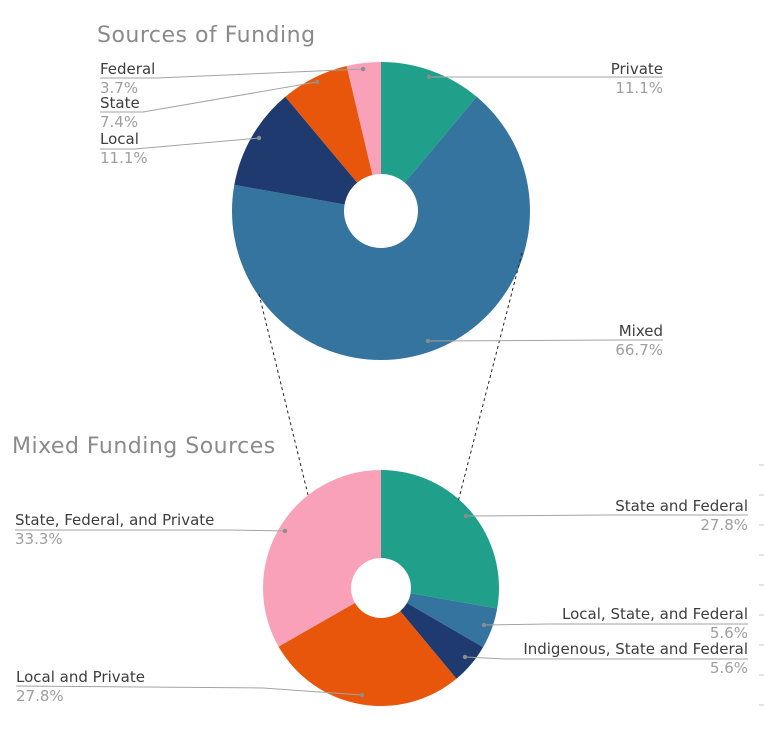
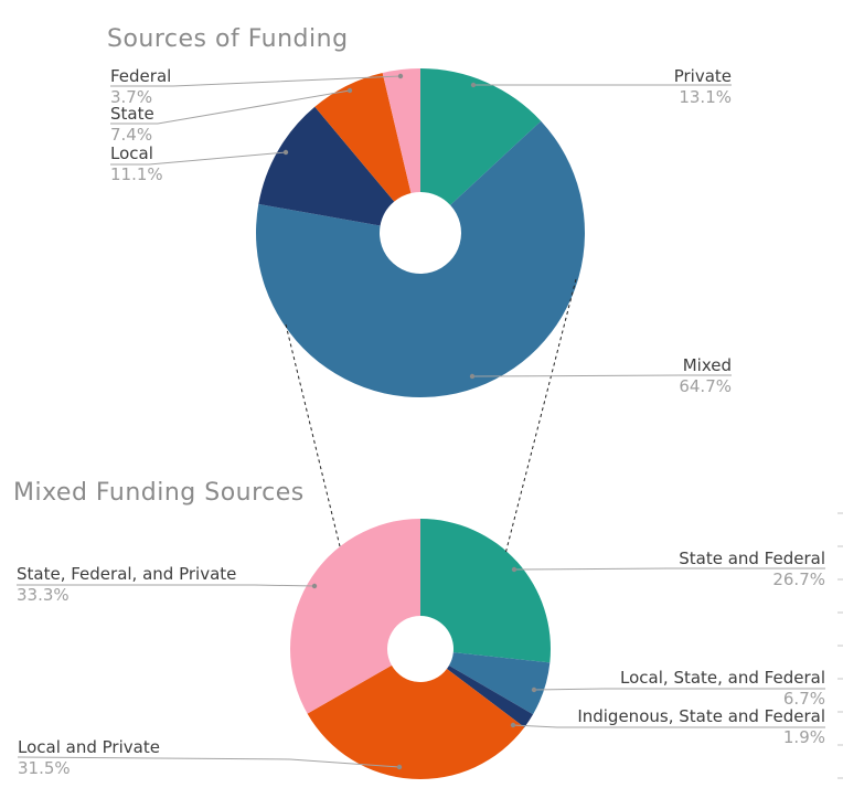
Sources of Funding/Private: 11.1% -> 13.1%
Sources of Funding/Mixed: 66.7% -> 64.7%
Mixed Funding Sources/State and Federal: 27.8% -> 26.7%
Mixed Funding Sources/Local, State, and Federal: 5.6% -> 6.7%
Mixed Funding Sources/Indigenous, State and Federal: 5.6% -> 1.9%
Mixed Funding Sources/Local and Private: 27.8% -> 31.5%
